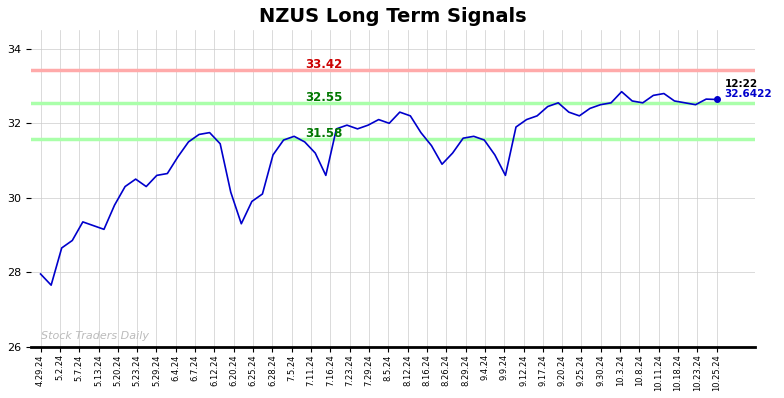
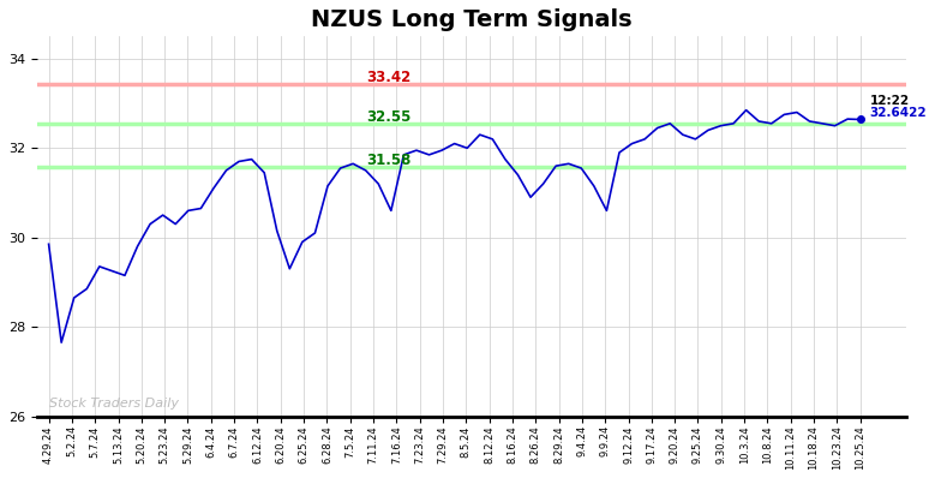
4.29.24: 27.95 -> 29.85
